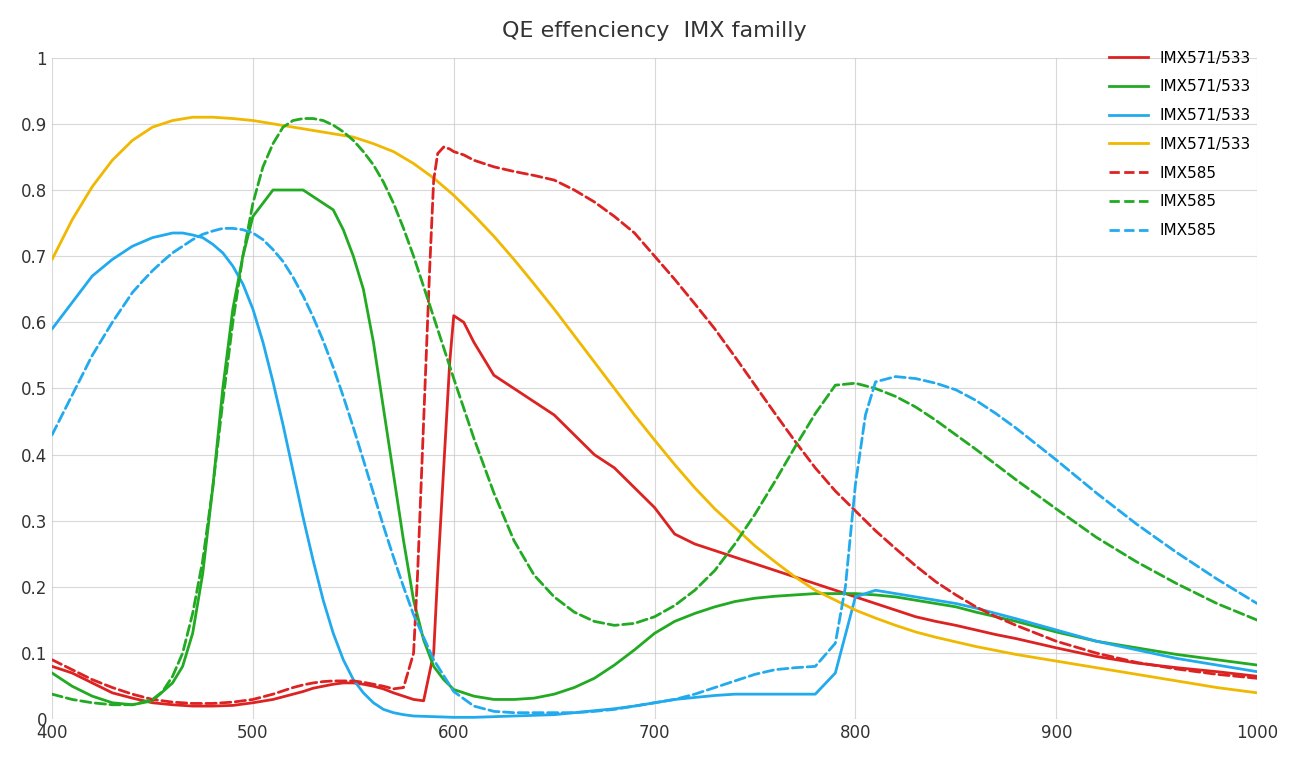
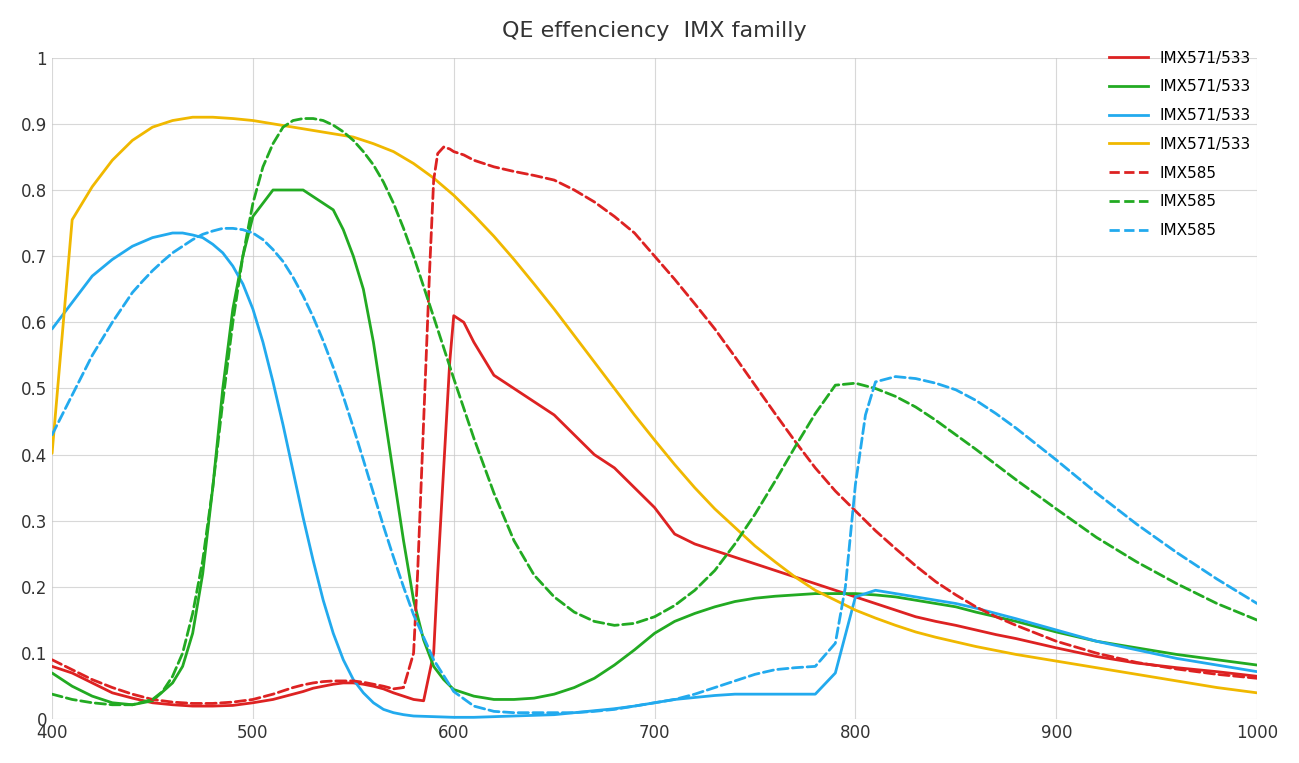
IMX571/533/400: 0.695 -> 0.402
